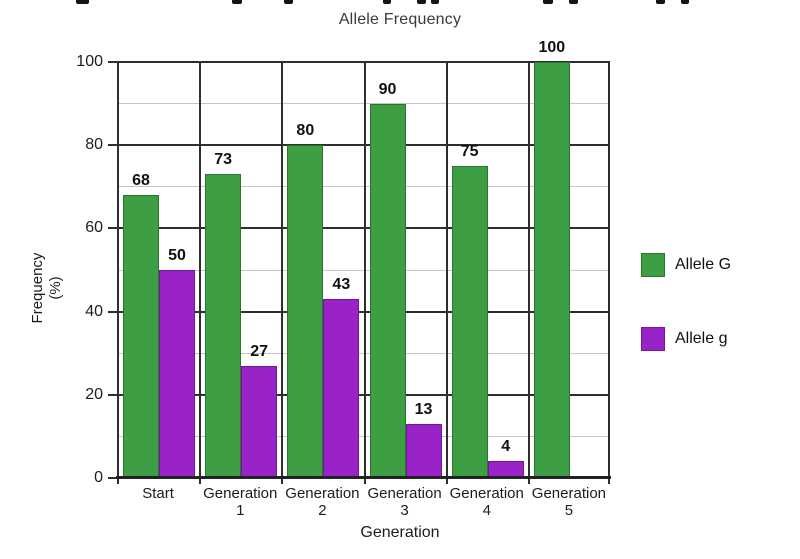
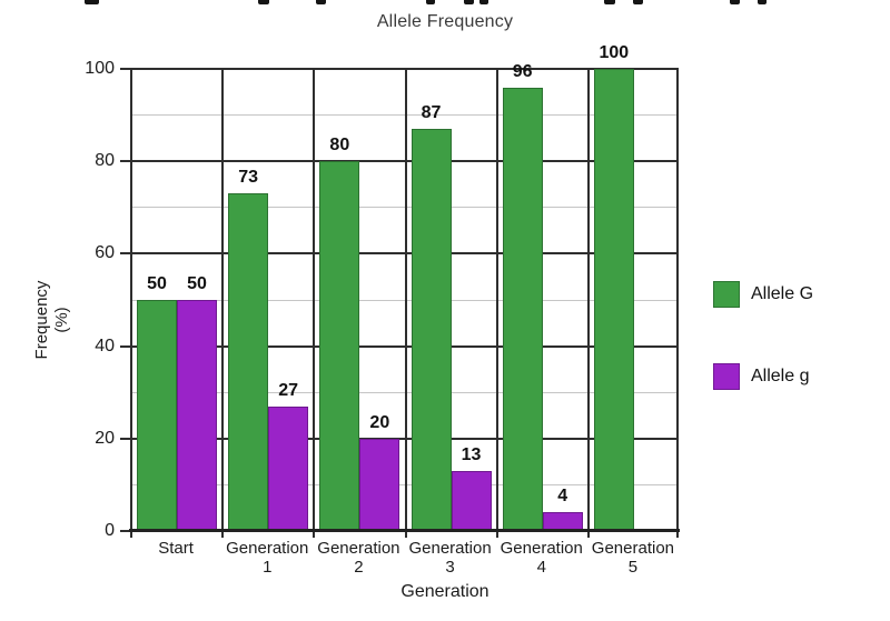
Allele G/Start: 68 -> 50
Allele g/Generation 2: 43 -> 20
Allele G/Generation 3: 90 -> 87
Allele G/Generation 4: 75 -> 96
